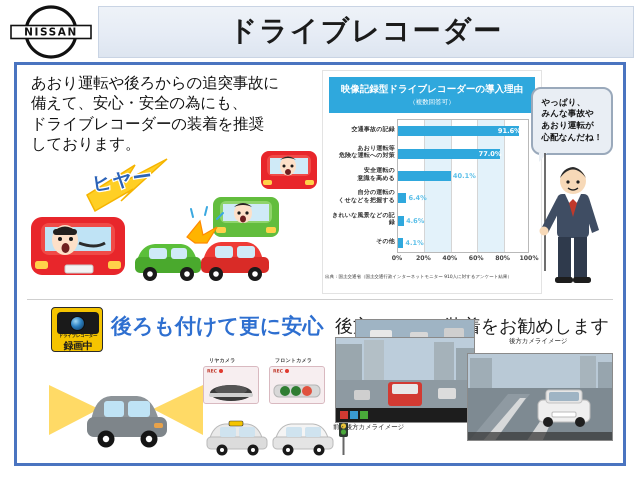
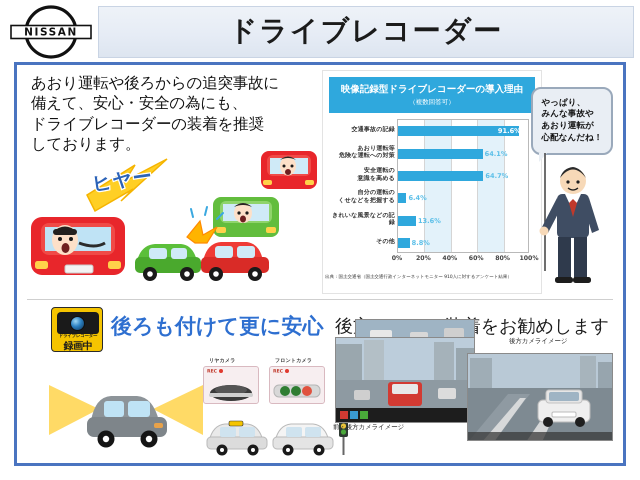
あおり運転等 危険な運転への対策: 77.0% -> 64.1%
安全運転の 意識を高める: 40.1% -> 64.7%
きれいな風景などの記録: 4.6% -> 13.6%
その他: 4.1% -> 8.8%
